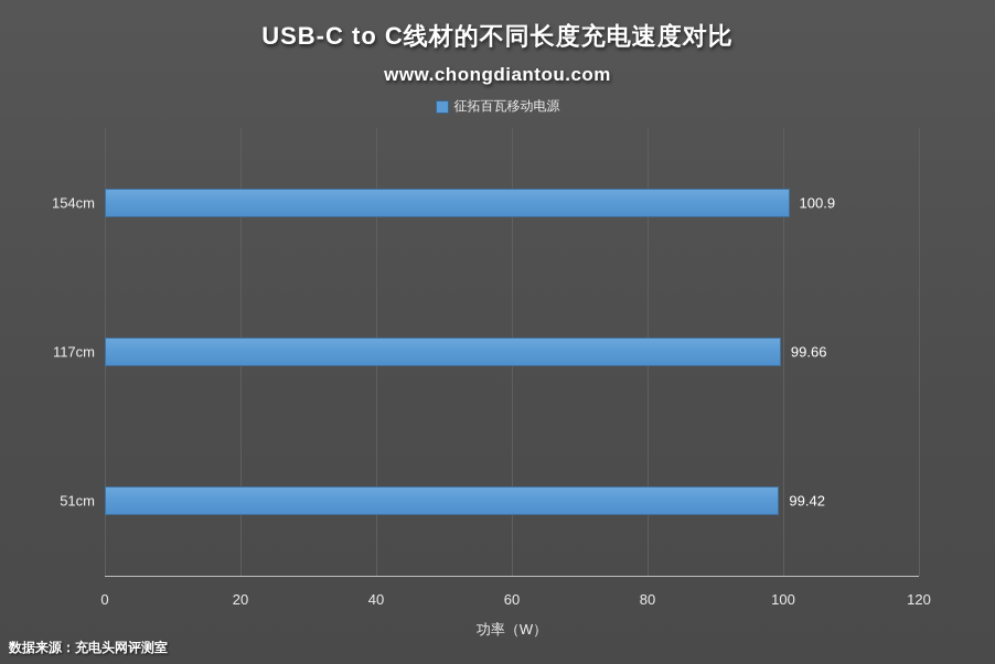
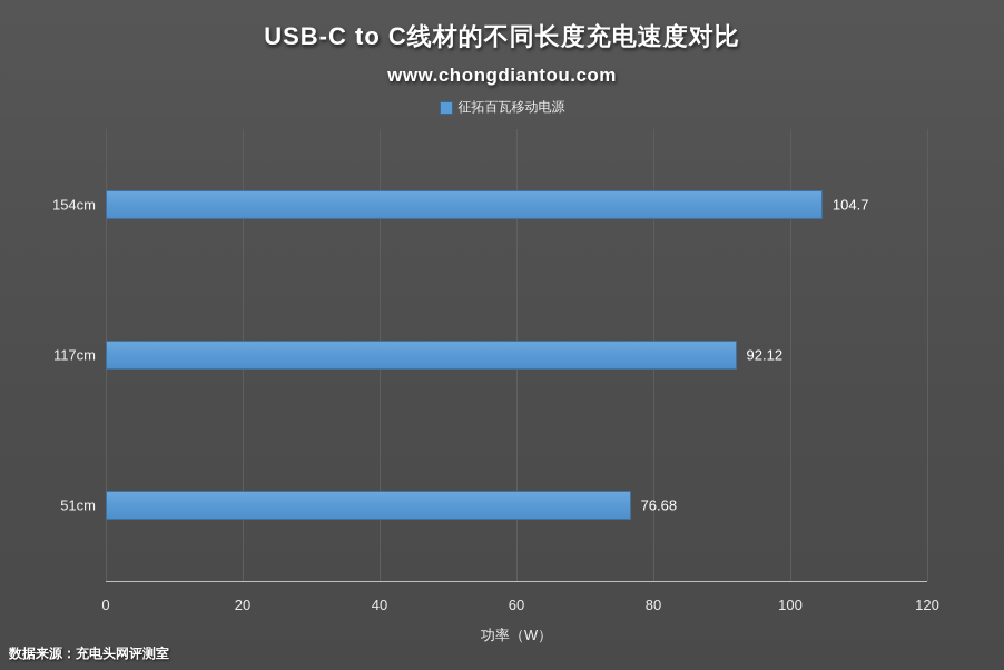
154cm: 100.9 -> 104.7
117cm: 99.66 -> 92.12
51cm: 99.42 -> 76.68
